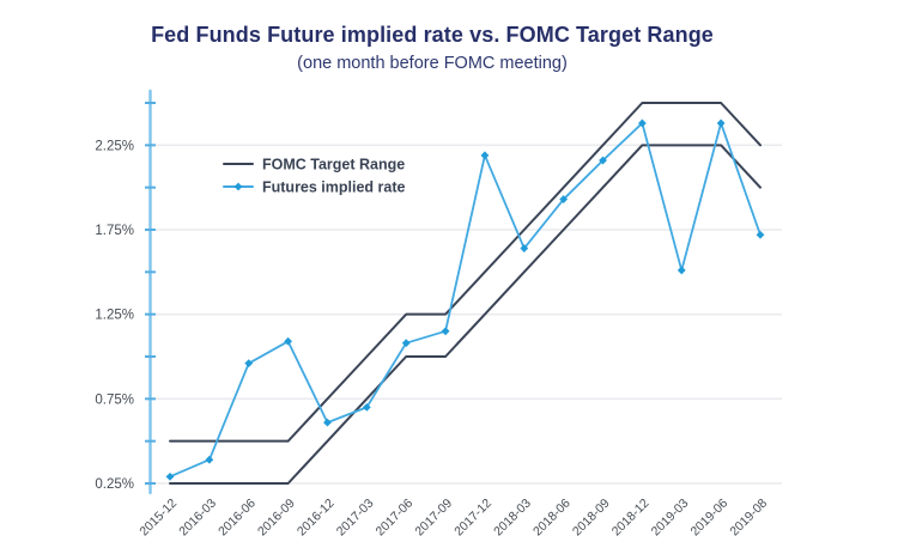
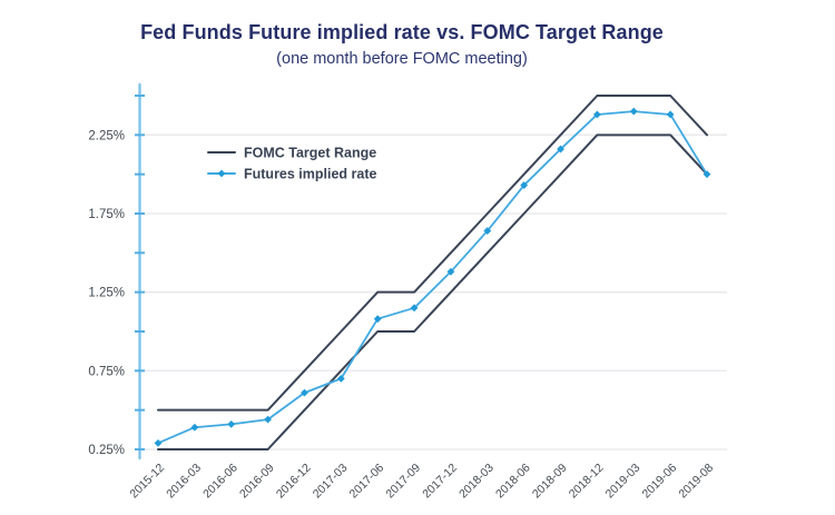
Futures implied rate/2016-06: 0.96% -> 0.41%
Futures implied rate/2016-09: 1.09% -> 0.44%
Futures implied rate/2017-12: 2.19% -> 1.38%
Futures implied rate/2019-03: 1.51% -> 2.40%
Futures implied rate/2019-08: 1.72% -> 2.00%
